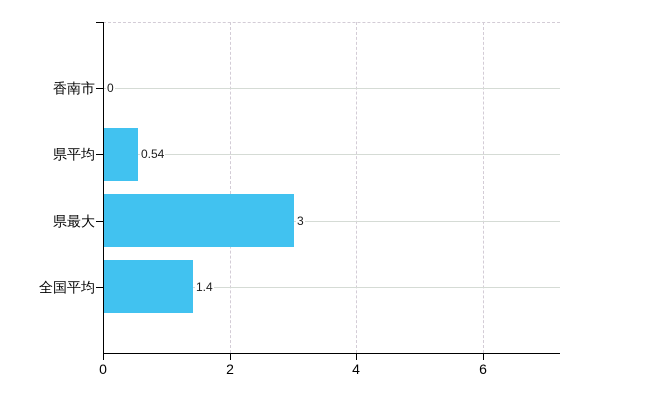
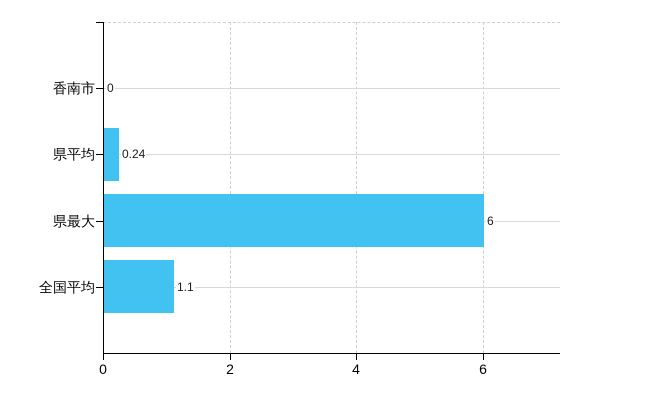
県平均: 0.54 -> 0.24
県最大: 3 -> 6
全国平均: 1.4 -> 1.1
